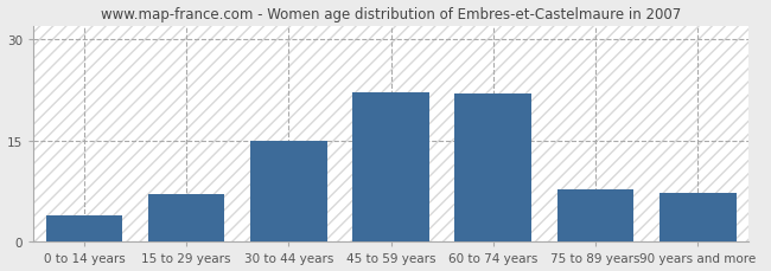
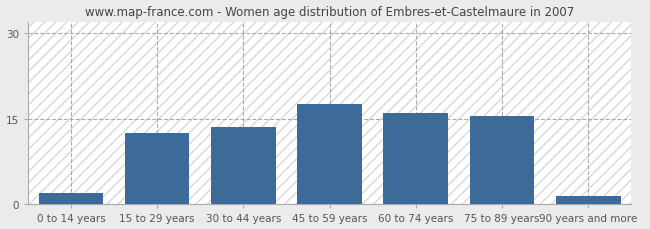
0 to 14 years: 4.0 -> 2.0
15 to 29 years: 7.0 -> 12.5
30 to 44 years: 15.0 -> 13.5
45 to 59 years: 22.2 -> 17.5
60 to 74 years: 22.0 -> 16.0
75 to 89 years: 7.8 -> 15.5
90 years and more: 7.2 -> 1.5
